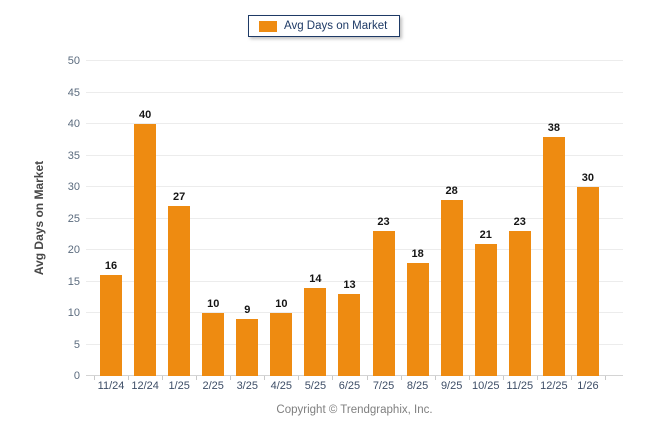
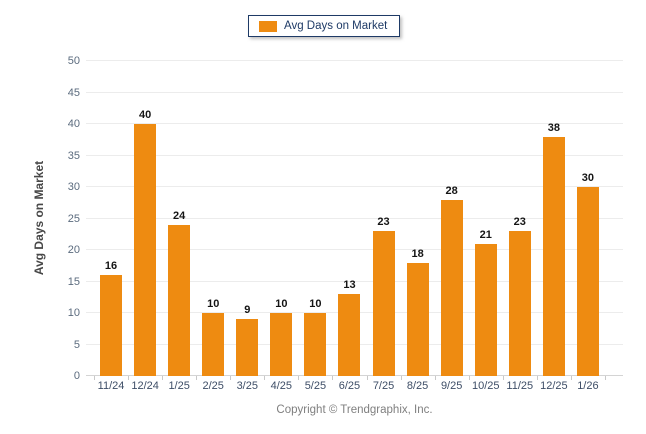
1/25: 27 -> 24
5/25: 14 -> 10
